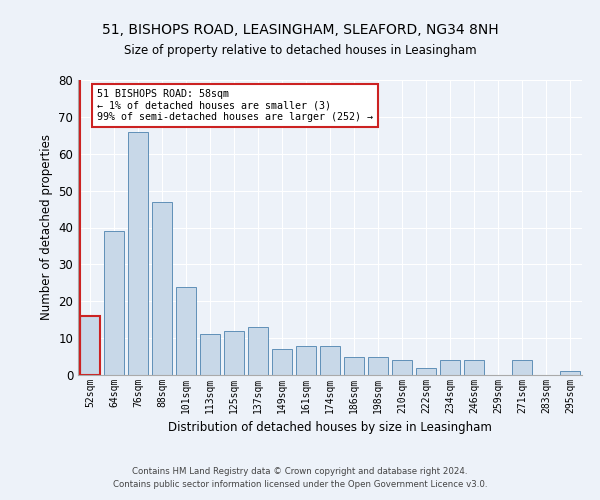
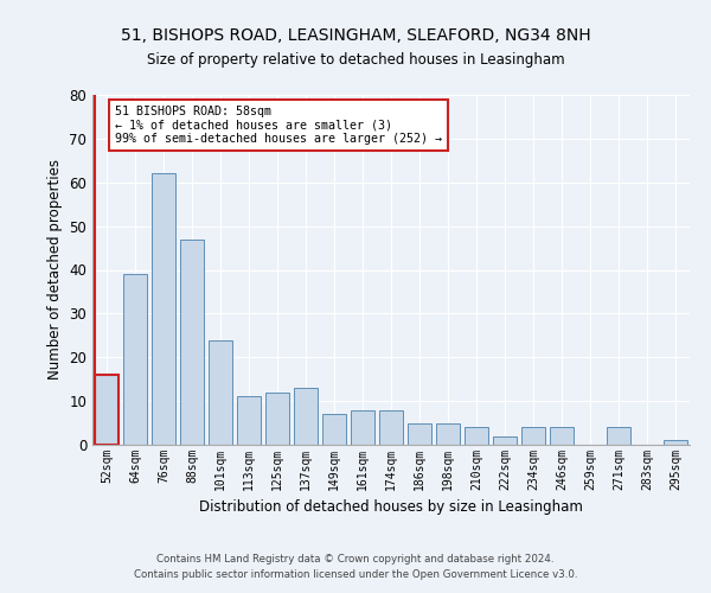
76sqm: 66 -> 62
